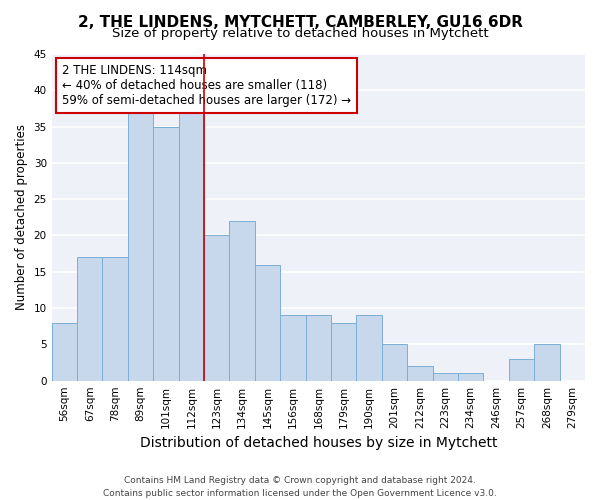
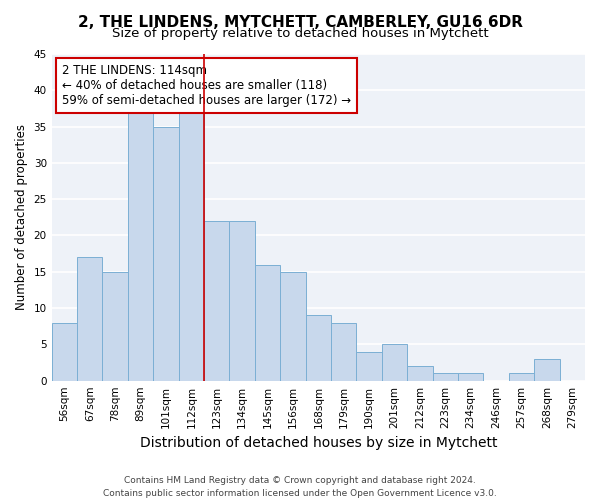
78sqm: 17 -> 15
123sqm: 20 -> 22
156sqm: 9 -> 15
190sqm: 9 -> 4
257sqm: 3 -> 1
268sqm: 5 -> 3
